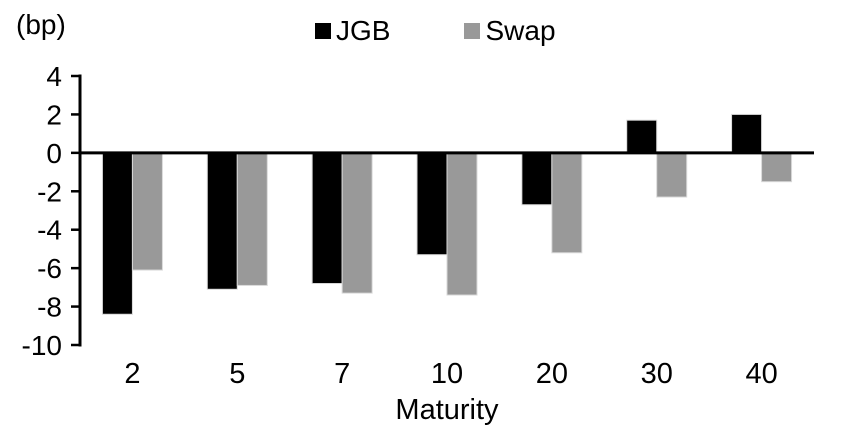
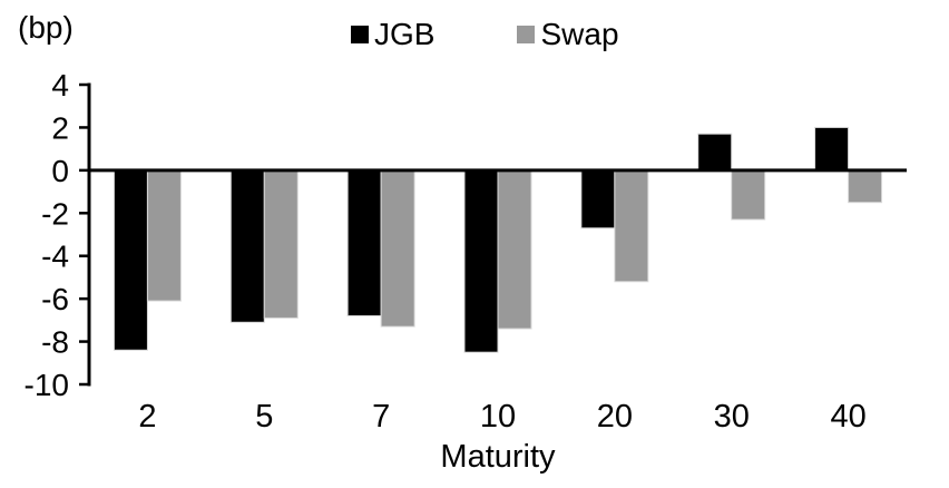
JGB/10: -5.3 -> -8.5
